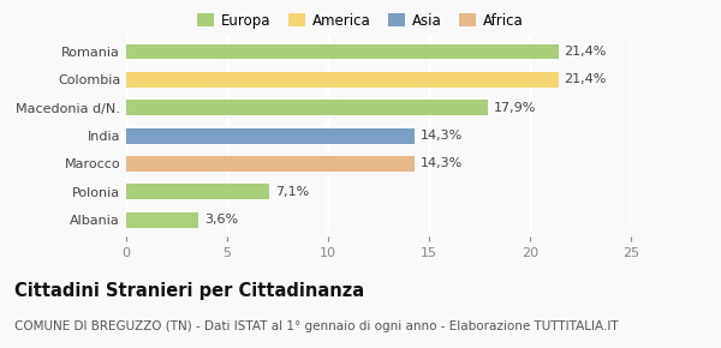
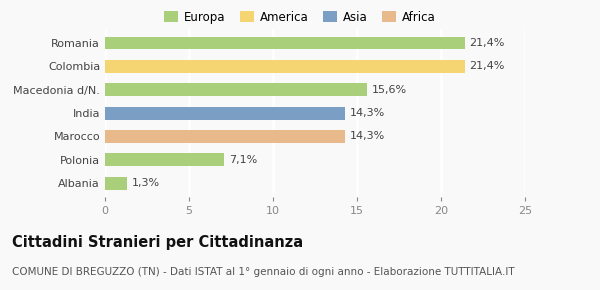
Macedonia d/N.: 17,9% -> 15,6%
Albania: 3,6% -> 1,3%
